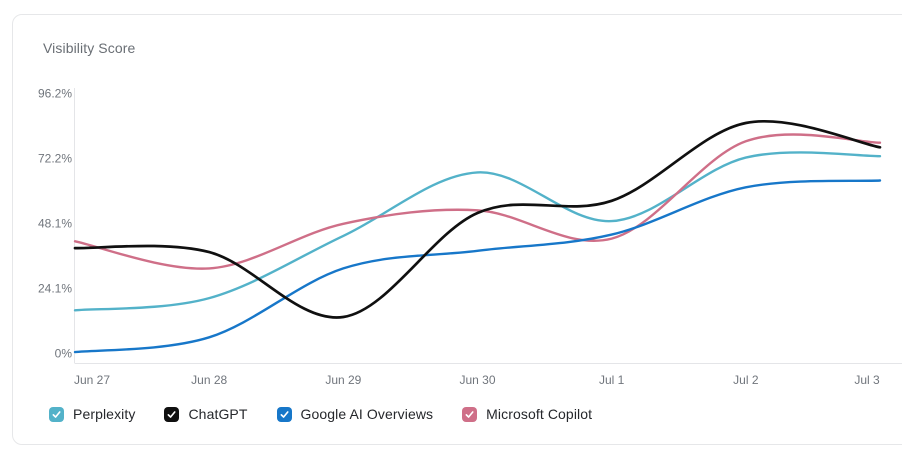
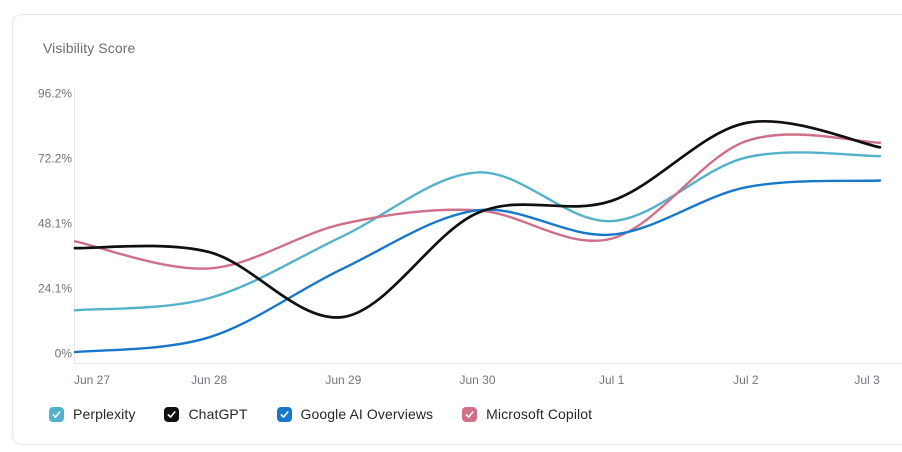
Google AI Overviews/Jun 30: 38% -> 53%
